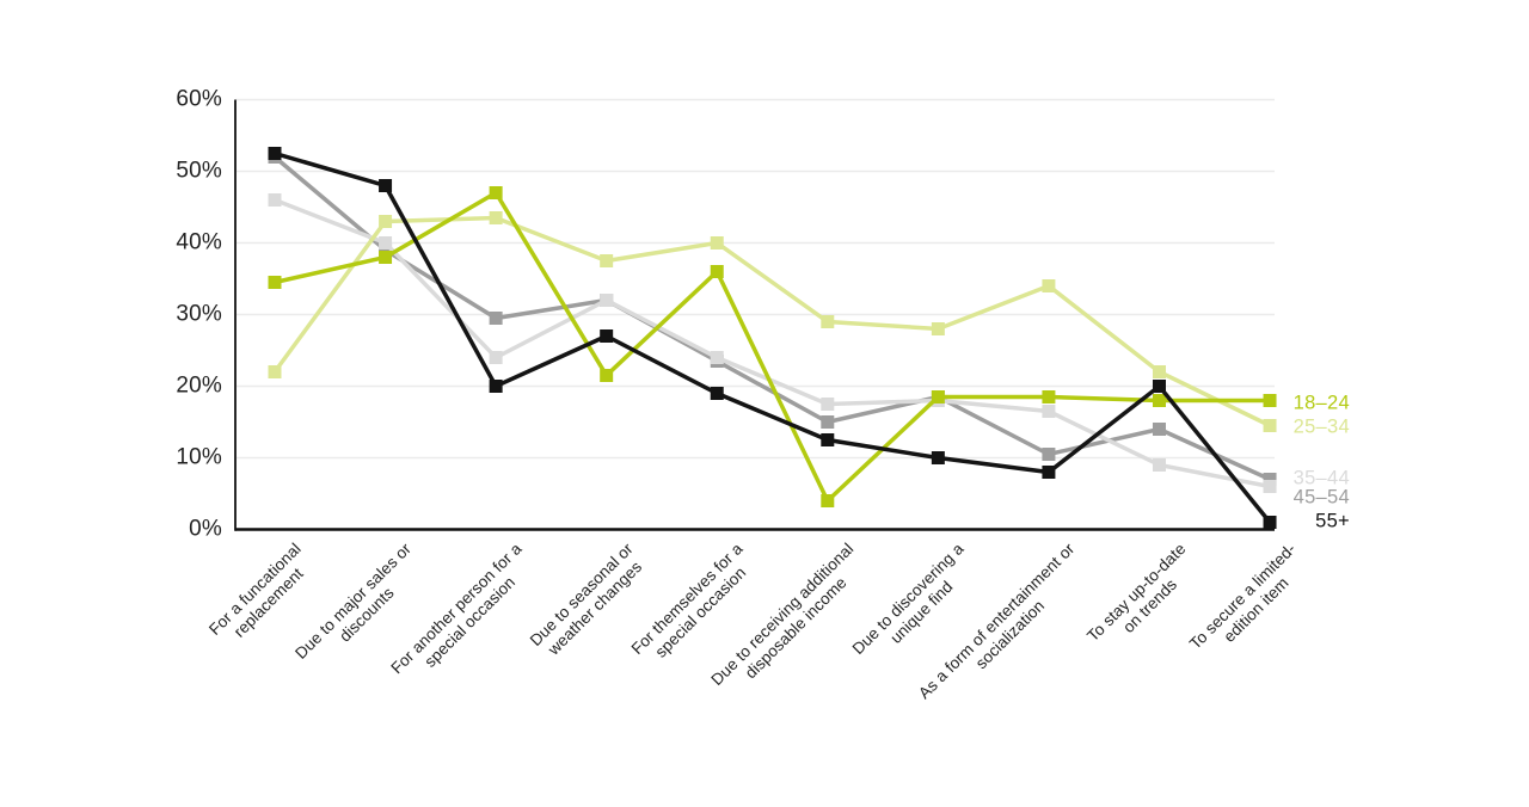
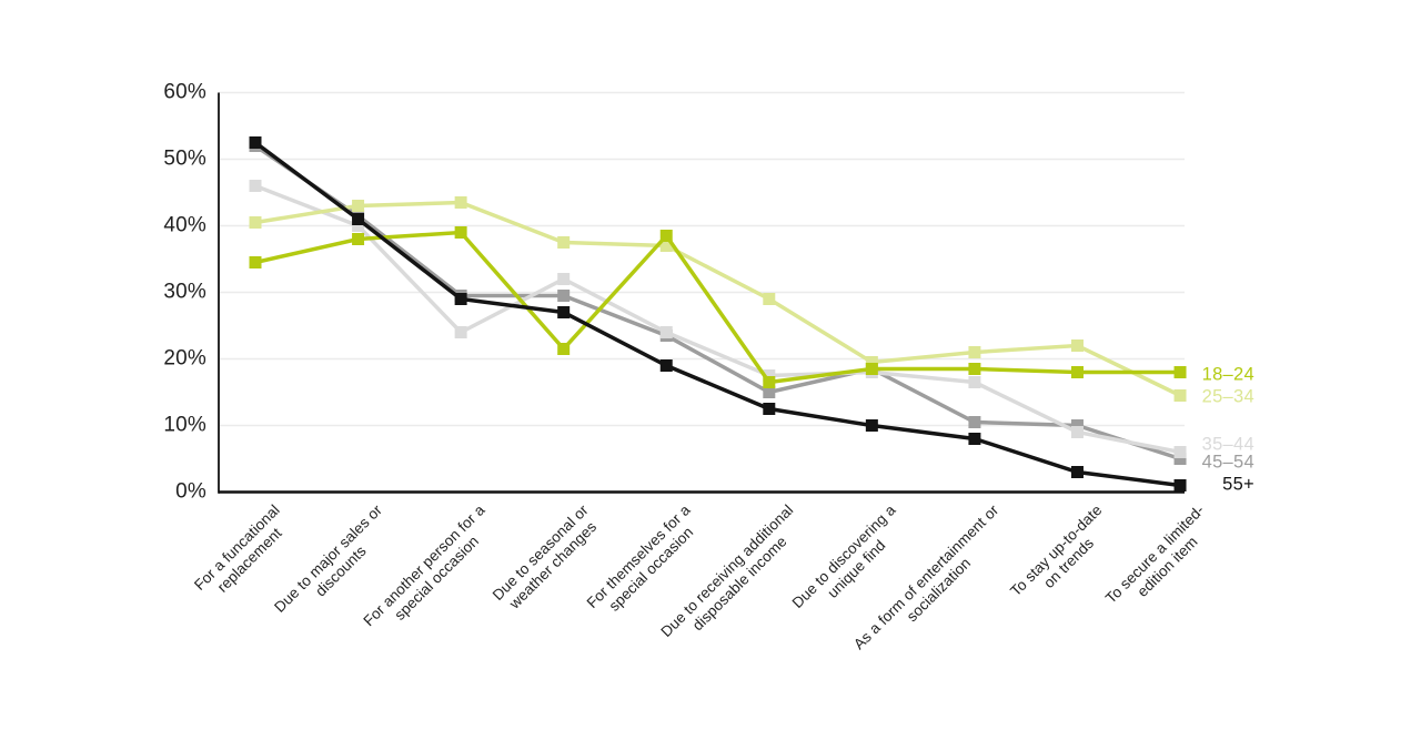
25–34/For a funcational replacement: 22% -> 40%
45–54/Due to major sales or discounts: 39% -> 42%
55+/Due to major sales or discounts: 48% -> 41%
18–24/For another person for a special occasion: 47% -> 39%
55+/For another person for a special occasion: 20% -> 29%
45–54/Due to seasonal or weather changes: 32% -> 30%
18–24/For themselves for a special occasion: 36% -> 38%
25–34/For themselves for a special occasion: 40% -> 37%
18–24/Due to receiving additional disposable income: 4% -> 16%
25–34/Due to discovering a unique find: 28% -> 20%
25–34/As a form of entertainment or socialization: 34% -> 21%
45–54/To stay up-to-date on trends: 14% -> 10%
55+/To stay up-to-date on trends: 20% -> 3%
45–54/To secure a limited- edition item: 7% -> 5%
